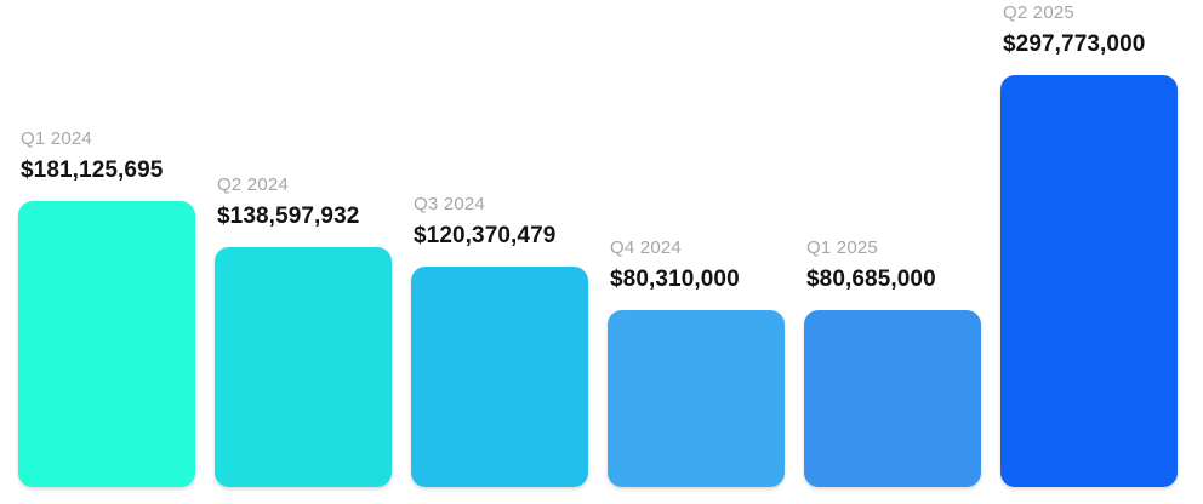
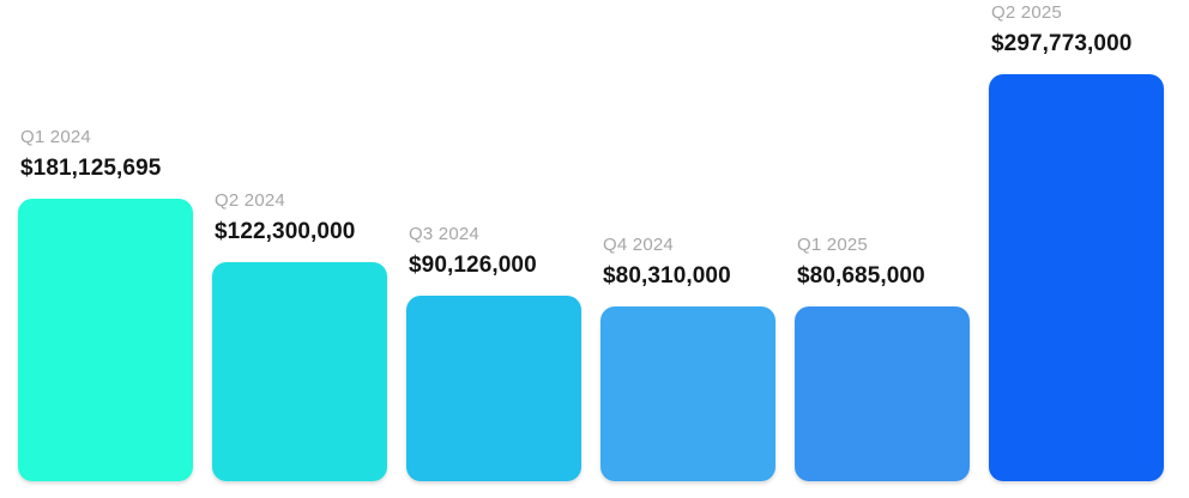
Q2 2024: $138,597,932 -> $122,300,000
Q3 2024: $120,370,479 -> $90,126,000
